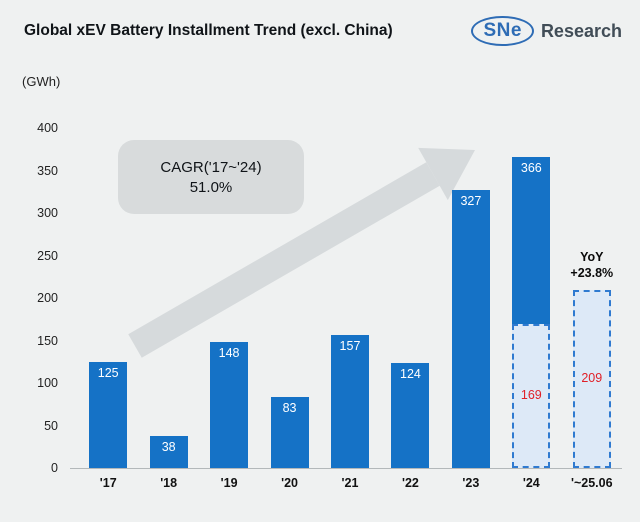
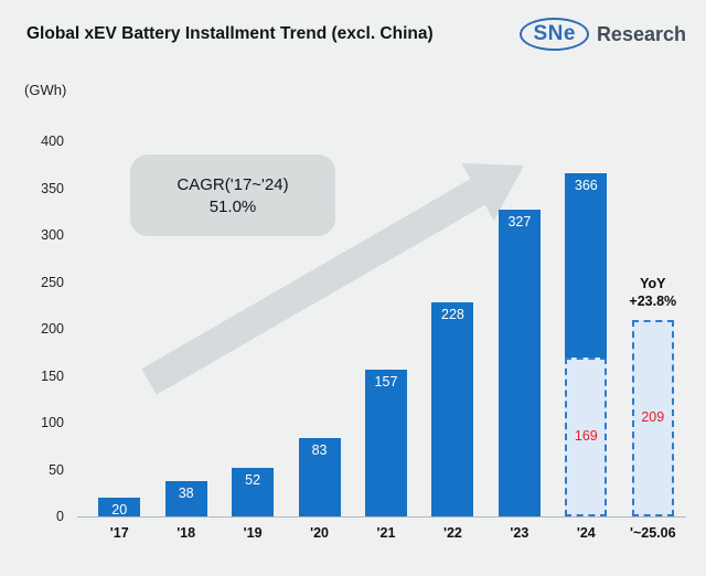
'17: 125 -> 20
'19: 148 -> 52
'22: 124 -> 228
